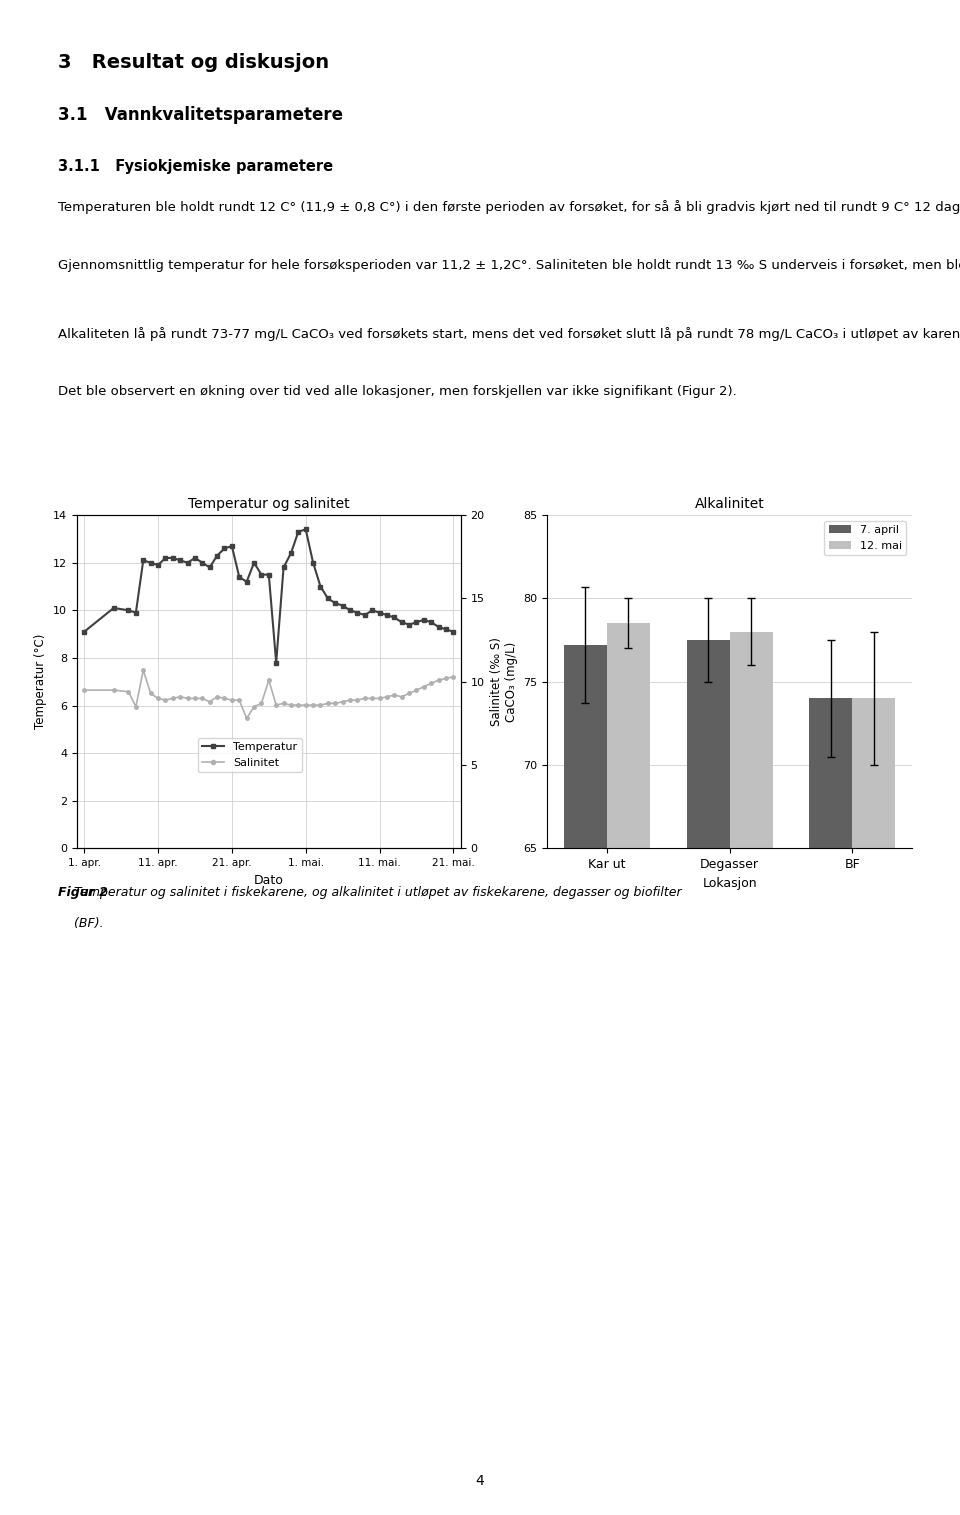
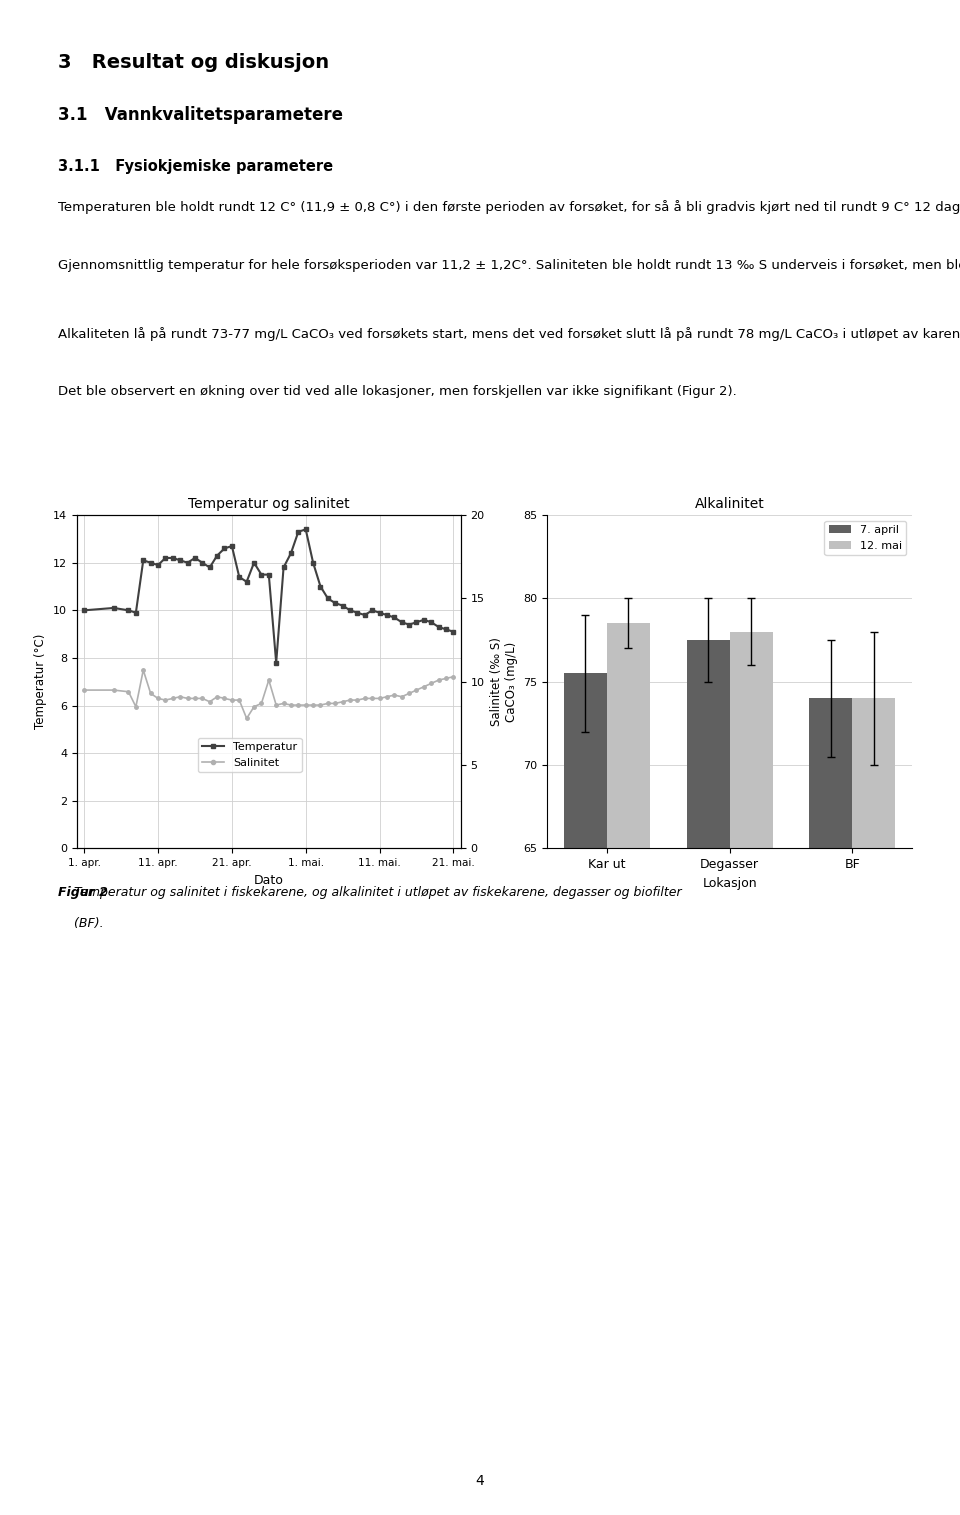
Temperatur og salinitet/Temperatur/1. apr.: 9.1 -> 10.0
Alkalinitet/7. april/Kar ut: 77.2 -> 75.5
